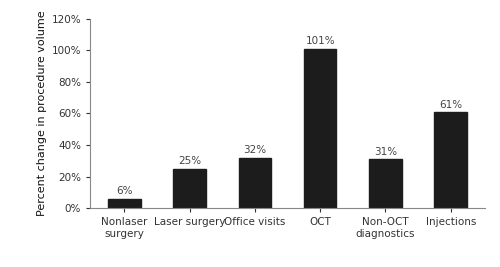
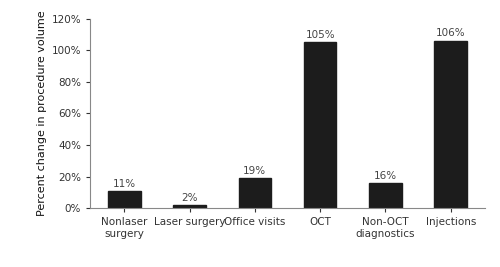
Nonlaser surgery: 6% -> 11%
Laser surgery: 25% -> 2%
Office visits: 32% -> 19%
OCT: 101% -> 105%
Non-OCT diagnostics: 31% -> 16%
Injections: 61% -> 106%
